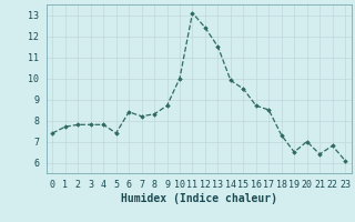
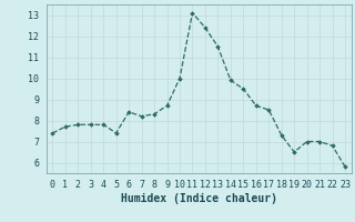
21: 6.4 -> 7.0
23: 6.1 -> 5.8
